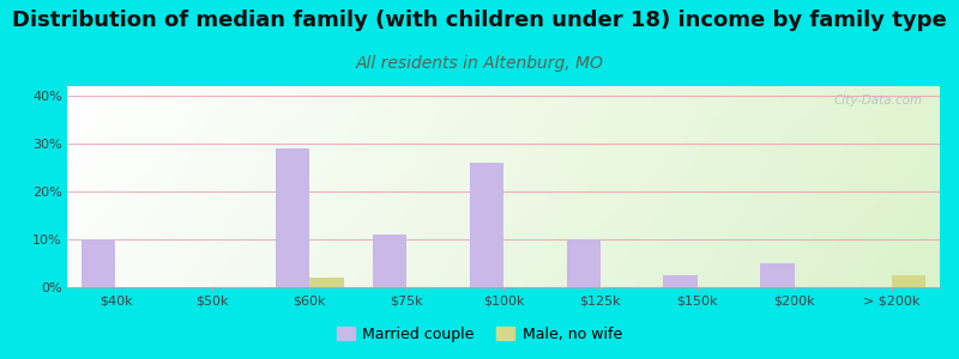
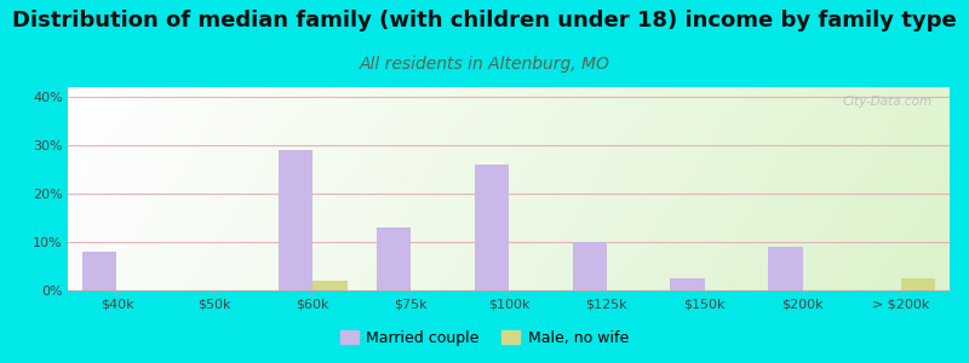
Married couple/$40k: 10.0% -> 8.0%
Married couple/$75k: 11.0% -> 13.0%
Married couple/$200k: 5.0% -> 9.0%
